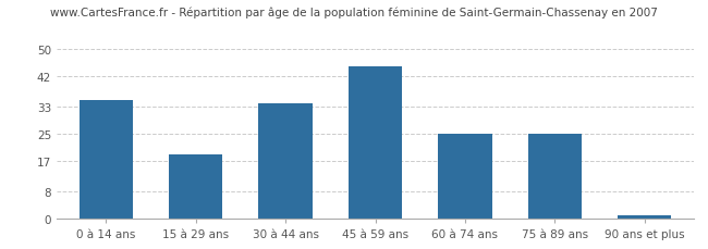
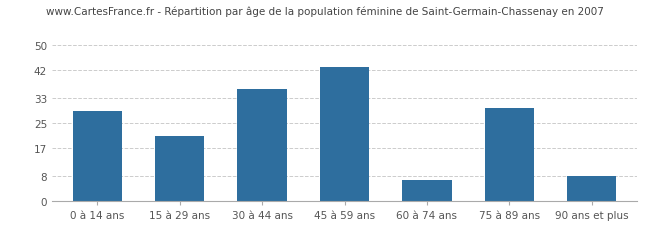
0 à 14 ans: 35 -> 29
15 à 29 ans: 19 -> 21
30 à 44 ans: 34 -> 36
45 à 59 ans: 45 -> 43
60 à 74 ans: 25 -> 7
75 à 89 ans: 25 -> 30
90 ans et plus: 1 -> 8
